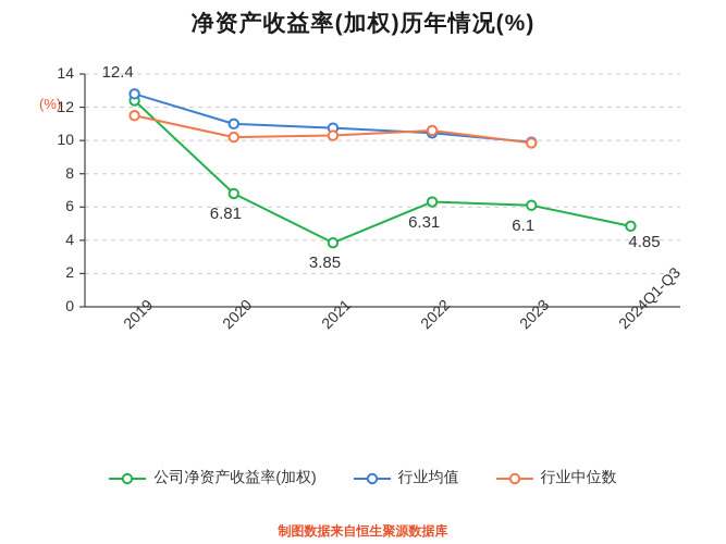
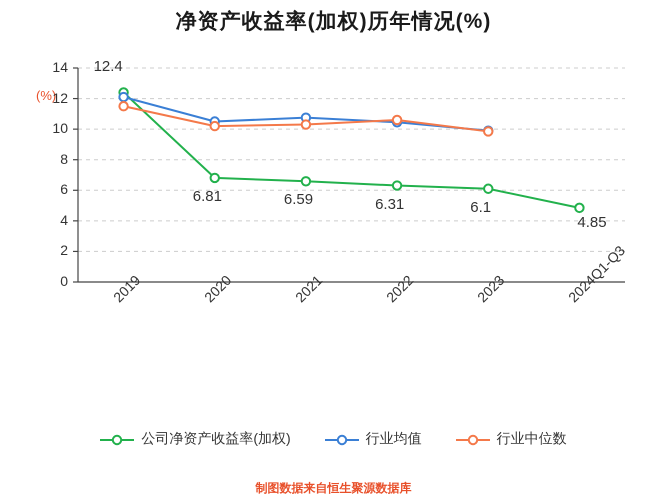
行业均值/2019: 12.8 -> 12.1
行业均值/2020: 11.0 -> 10.5
公司净资产收益率(加权)/2021: 3.85 -> 6.59
